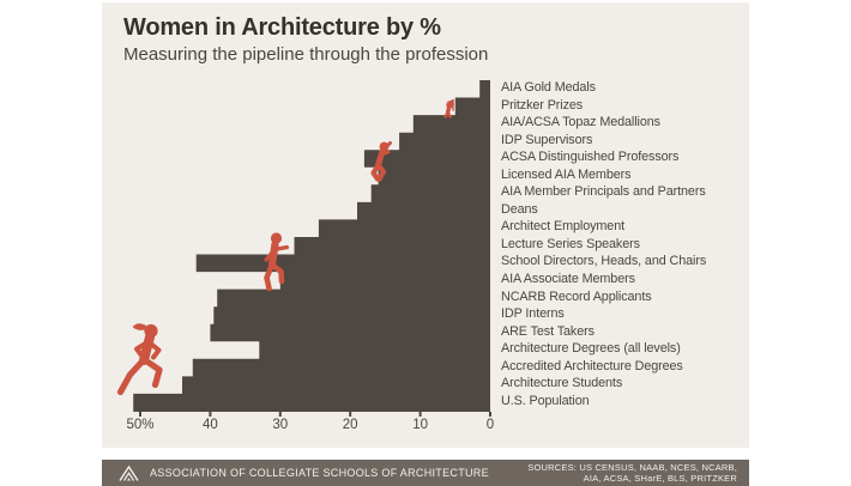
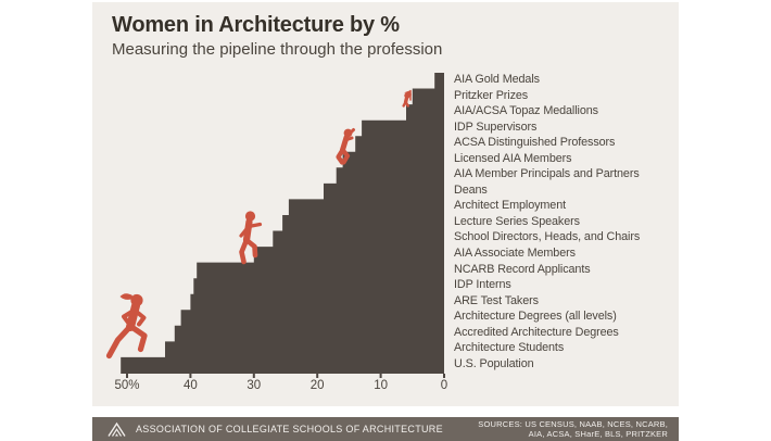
AIA/ACSA Topaz Medallions: 11% -> 6%
ACSA Distinguished Professors: 18% -> 14%
Lecture Series Speakers: 28% -> 26%
School Directors, Heads, and Chairs: 42% -> 27%
Architecture Degrees (all levels): 33% -> 42%
